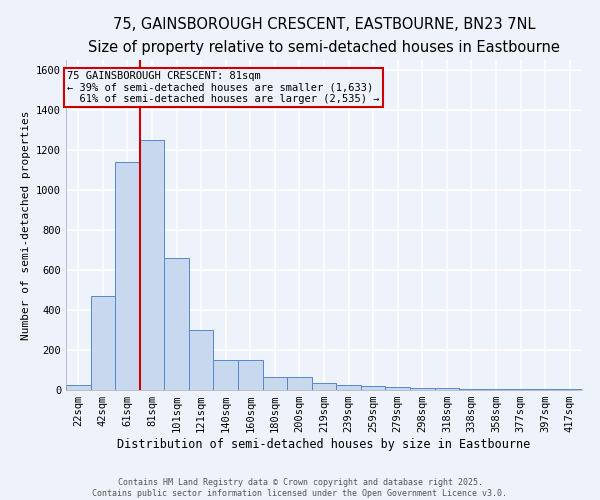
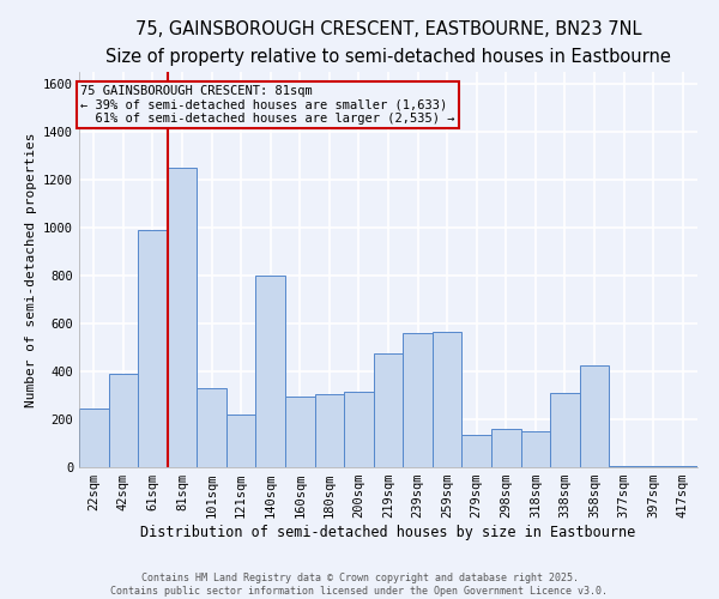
22sqm: 25 -> 245
42sqm: 470 -> 390
61sqm: 1140 -> 990
101sqm: 660 -> 330
121sqm: 300 -> 220
140sqm: 150 -> 800
160sqm: 150 -> 295
180sqm: 65 -> 305
200sqm: 65 -> 315
219sqm: 35 -> 475
239sqm: 25 -> 560
259sqm: 20 -> 565
279sqm: 15 -> 135
298sqm: 10 -> 160
318sqm: 8 -> 150
338sqm: 5 -> 310
358sqm: 5 -> 425
